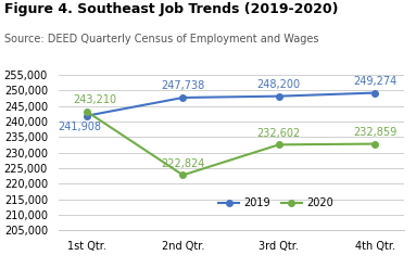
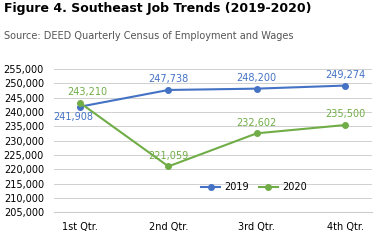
2020/2nd Qtr.: 222,824 -> 221,059
2020/4th Qtr.: 232,859 -> 235,500
